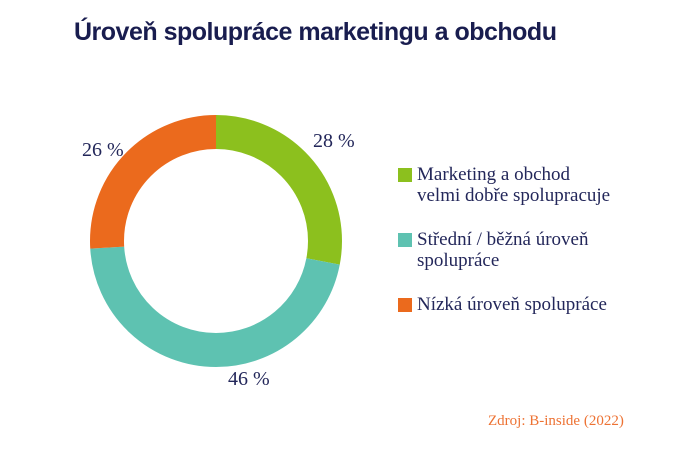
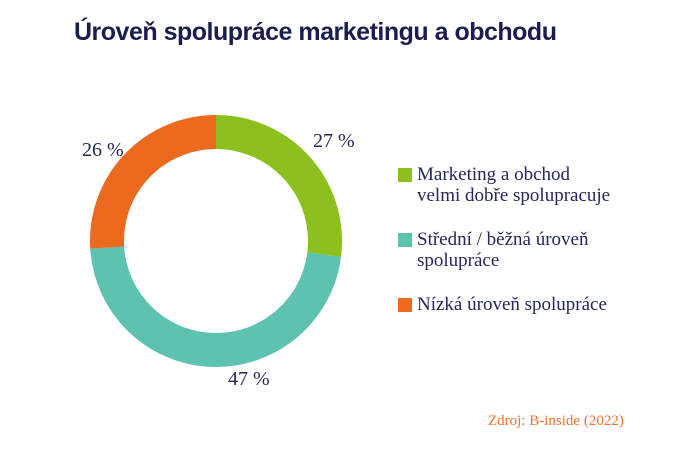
Marketing a obchod velmi dobře spolupracuje: 28 -> 27
Střední / běžná úroveň spolupráce: 46 -> 47
